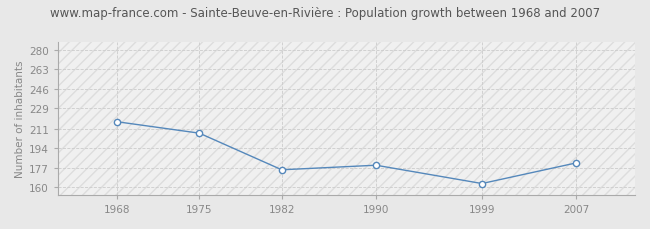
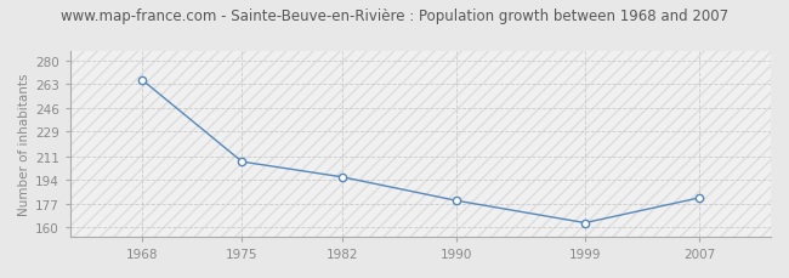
1968: 217 -> 266
1982: 175 -> 196
